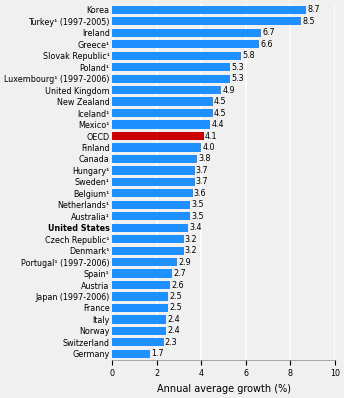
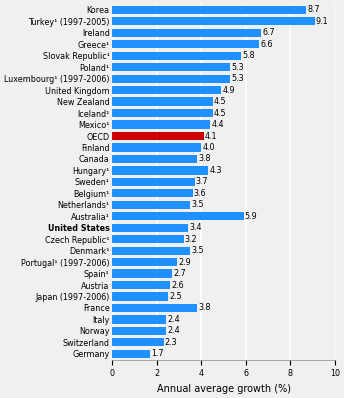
Turkey¹ (1997-2005): 8.5 -> 9.1
Hungary¹: 3.7 -> 4.3
Australia¹: 3.5 -> 5.9
Denmark¹: 3.2 -> 3.5
France: 2.5 -> 3.8
